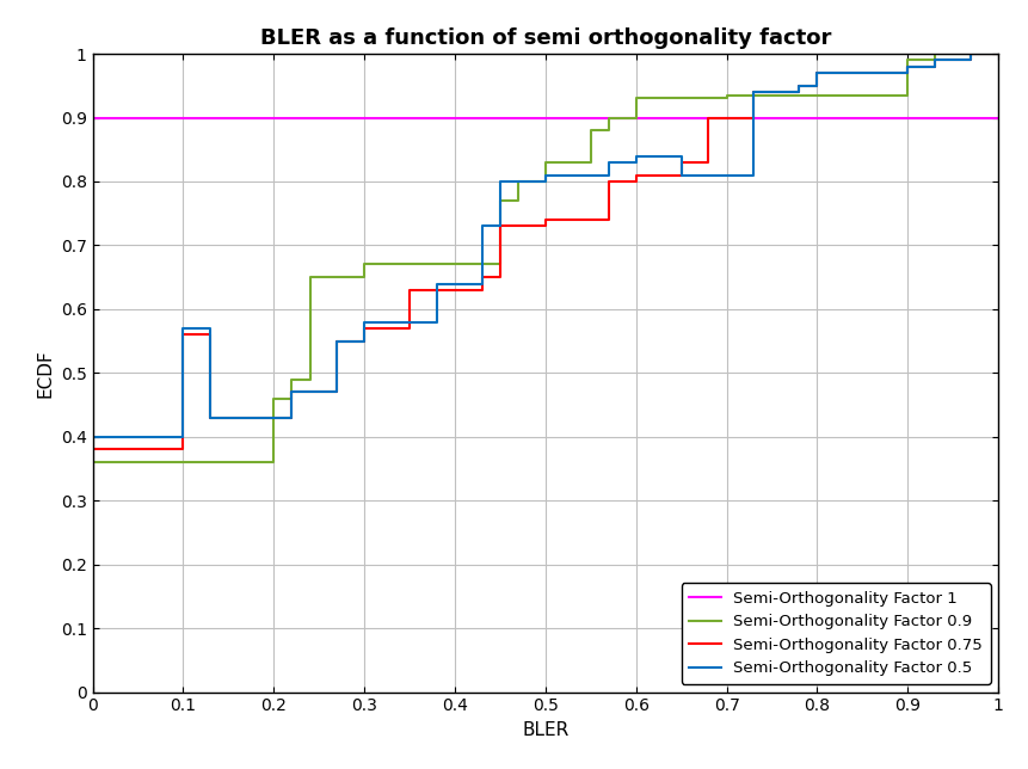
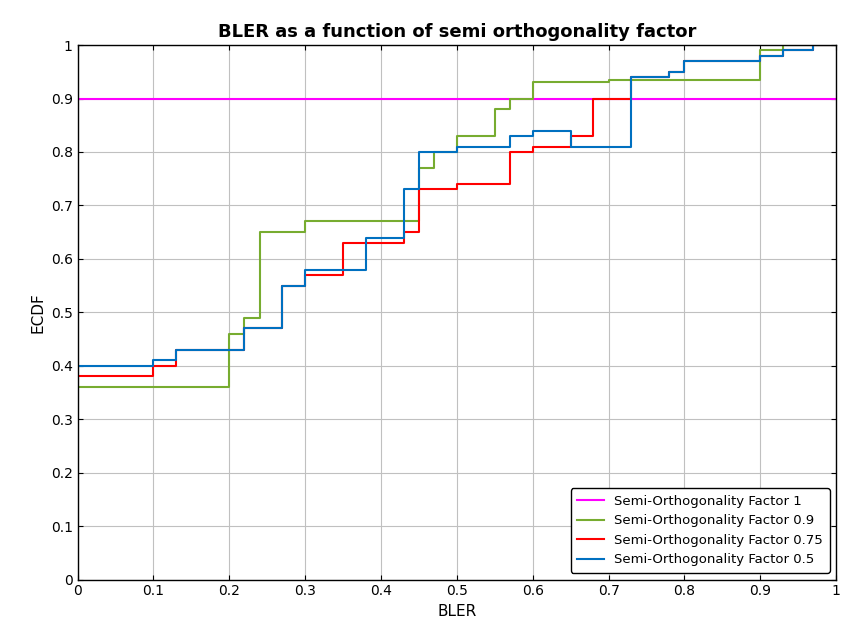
Semi-Orthogonality Factor 0.75/0.1: 0.56 -> 0.40
Semi-Orthogonality Factor 0.5/0.1: 0.57 -> 0.41
